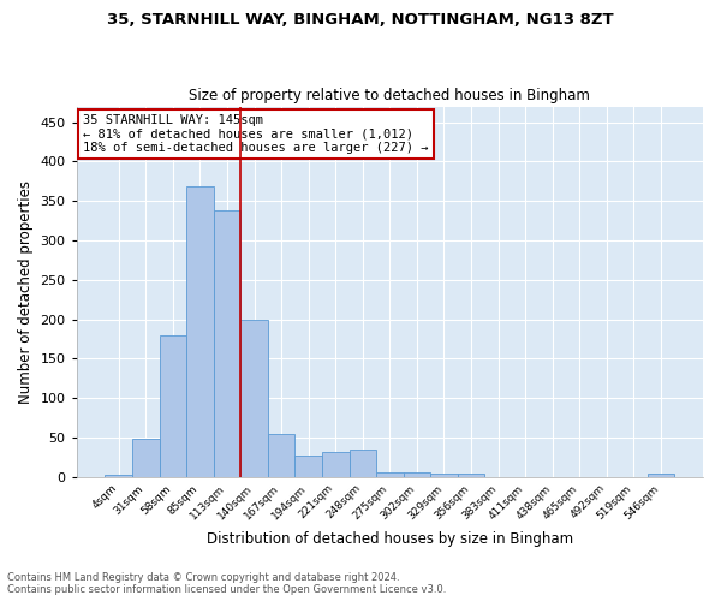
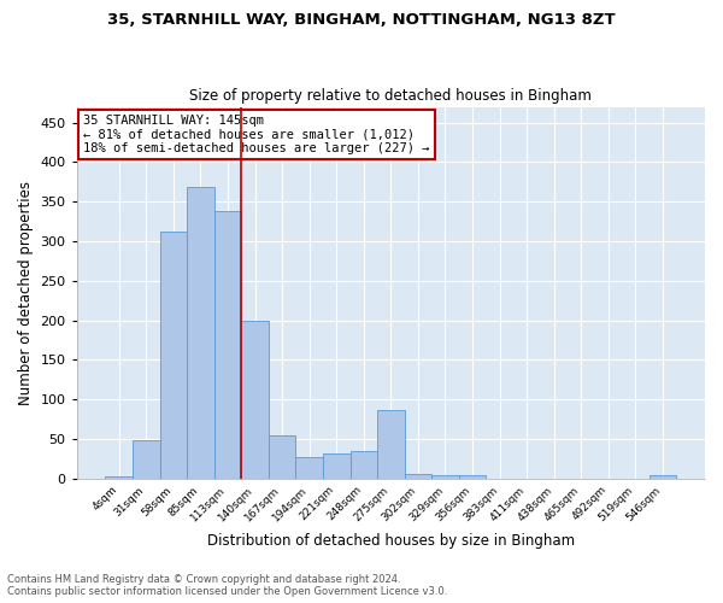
58sqm: 180 -> 312
275sqm: 6 -> 86
